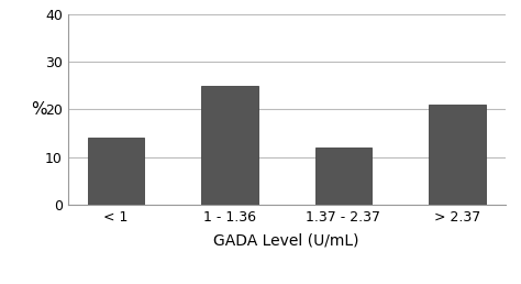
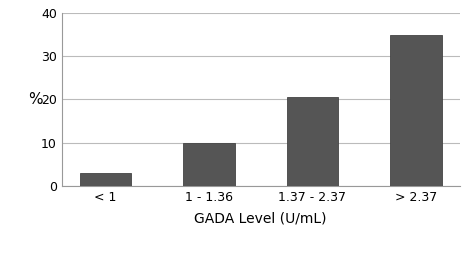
< 1: 14.0 -> 3.0
1 - 1.36: 25.0 -> 10.0
1.37 - 2.37: 12.0 -> 20.5
> 2.37: 21.0 -> 35.0
